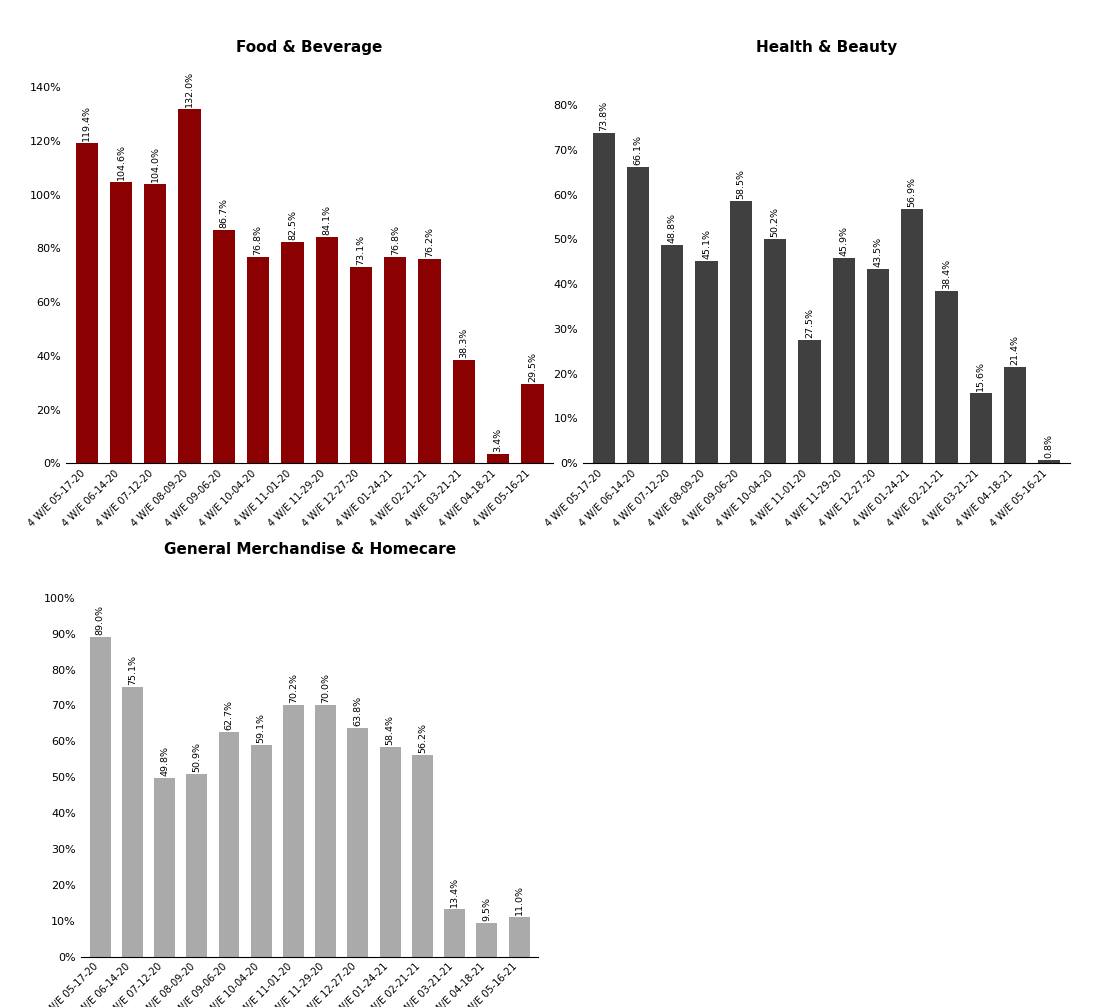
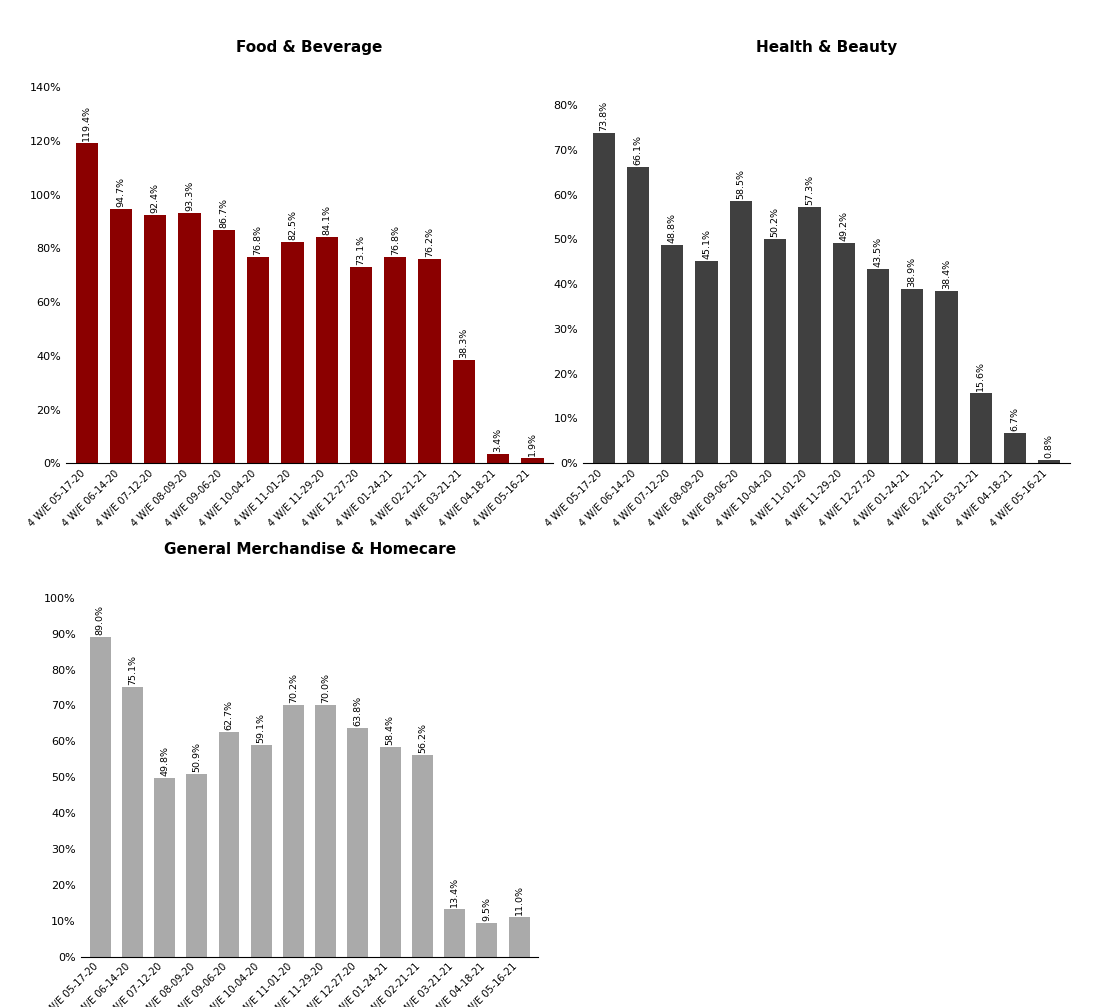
Food & Beverage/4 W/E 06-14-20: 104.6% -> 94.7%
Food & Beverage/4 W/E 07-12-20: 104.0% -> 92.4%
Food & Beverage/4 W/E 08-09-20: 132.0% -> 93.3%
Food & Beverage/4 W/E 05-16-21: 29.5% -> 1.9%
Health & Beauty/4 W/E 11-01-20: 27.5% -> 57.3%
Health & Beauty/4 W/E 11-29-20: 45.9% -> 49.2%
Health & Beauty/4 W/E 01-24-21: 56.9% -> 38.9%
Health & Beauty/4 W/E 04-18-21: 21.4% -> 6.7%
